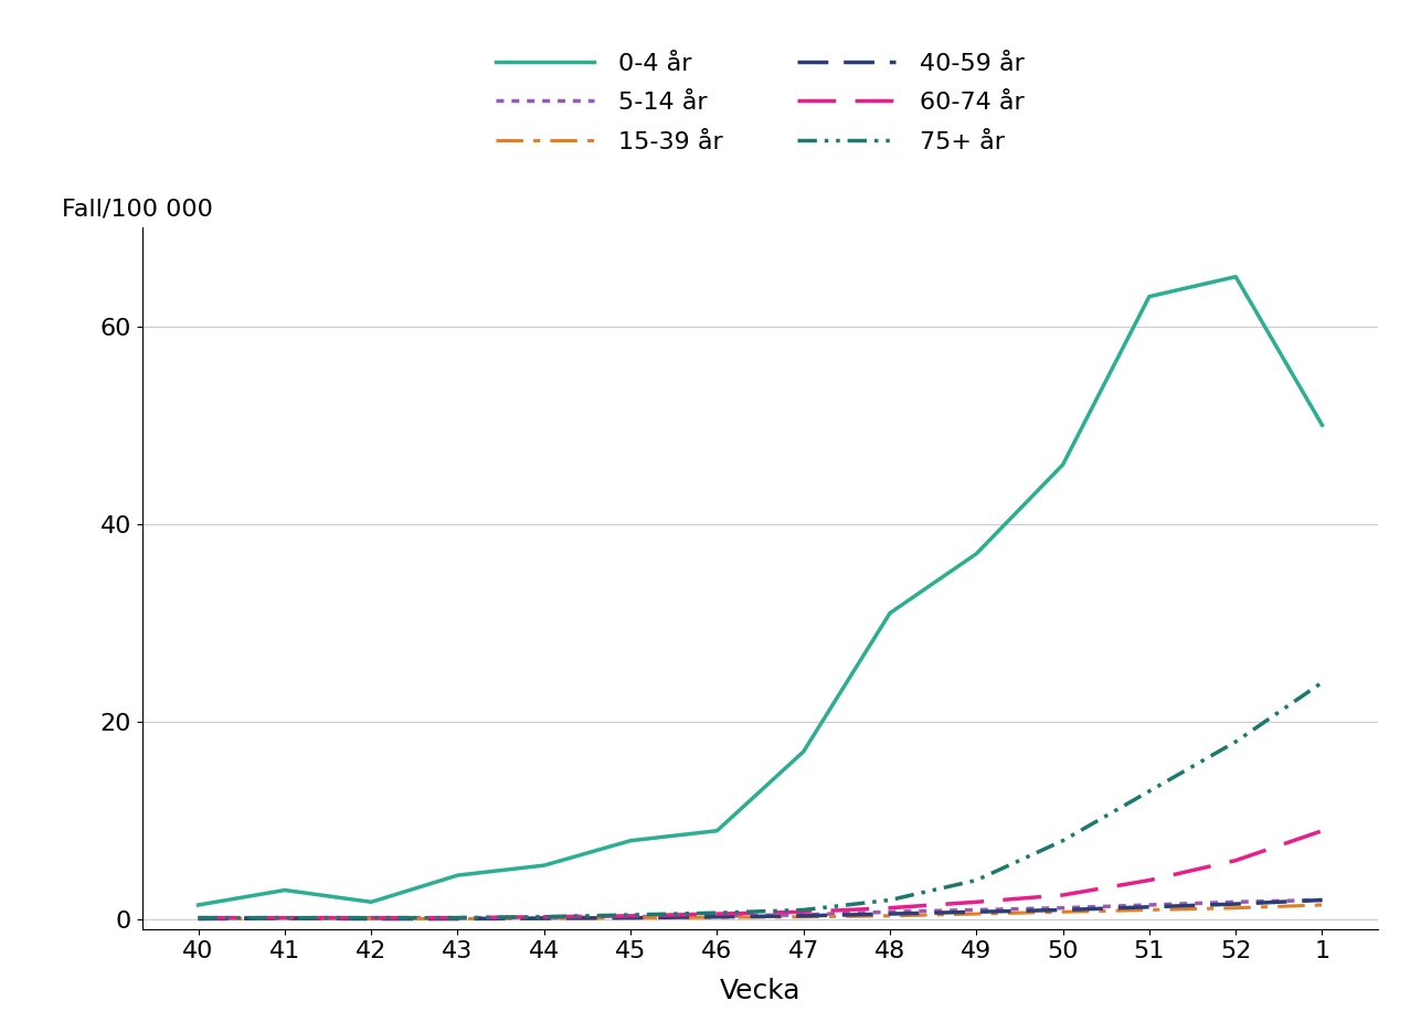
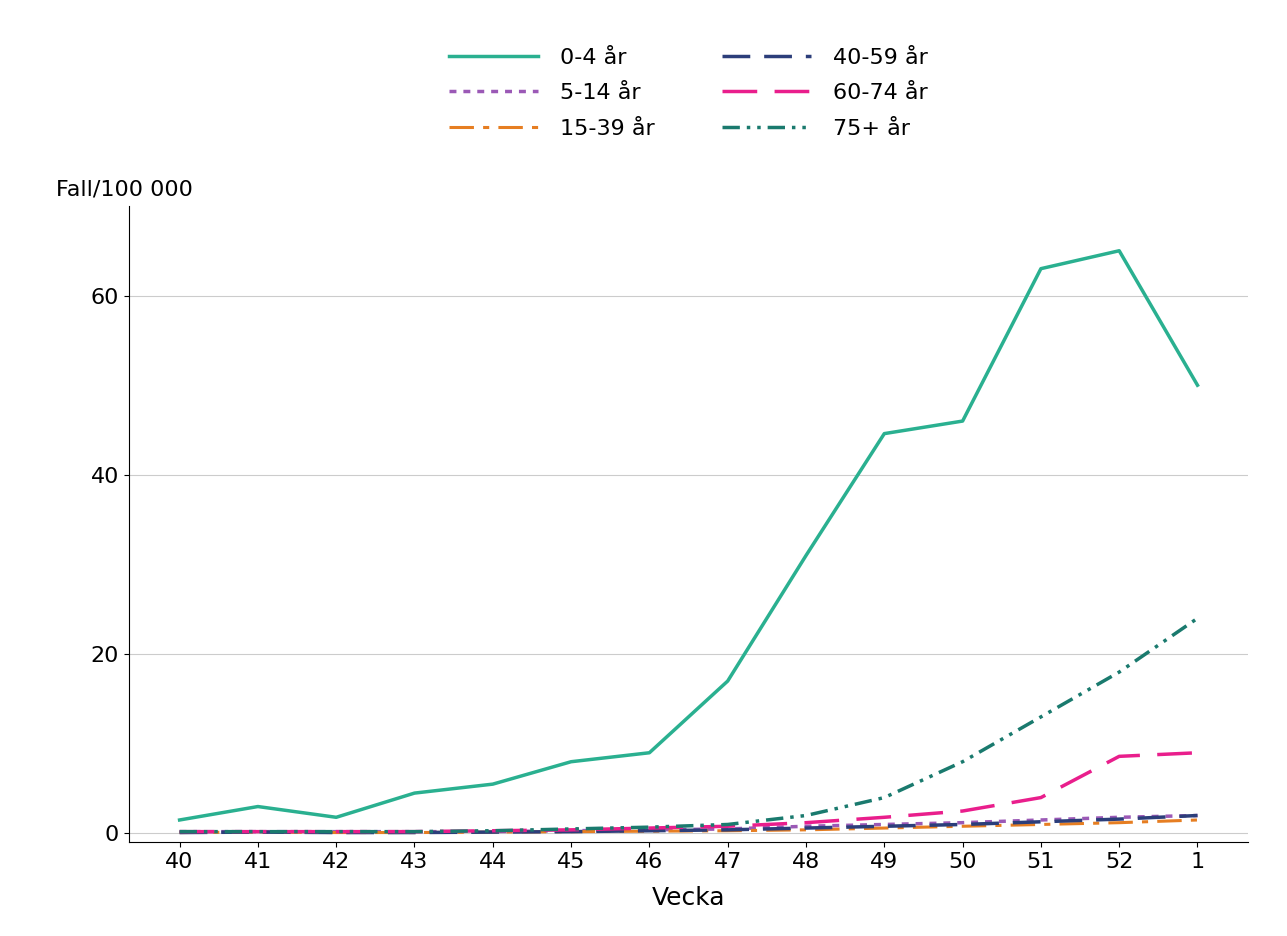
0-4 år/49: 37.0 -> 44.6
60-74 år/52: 6.0 -> 8.6
